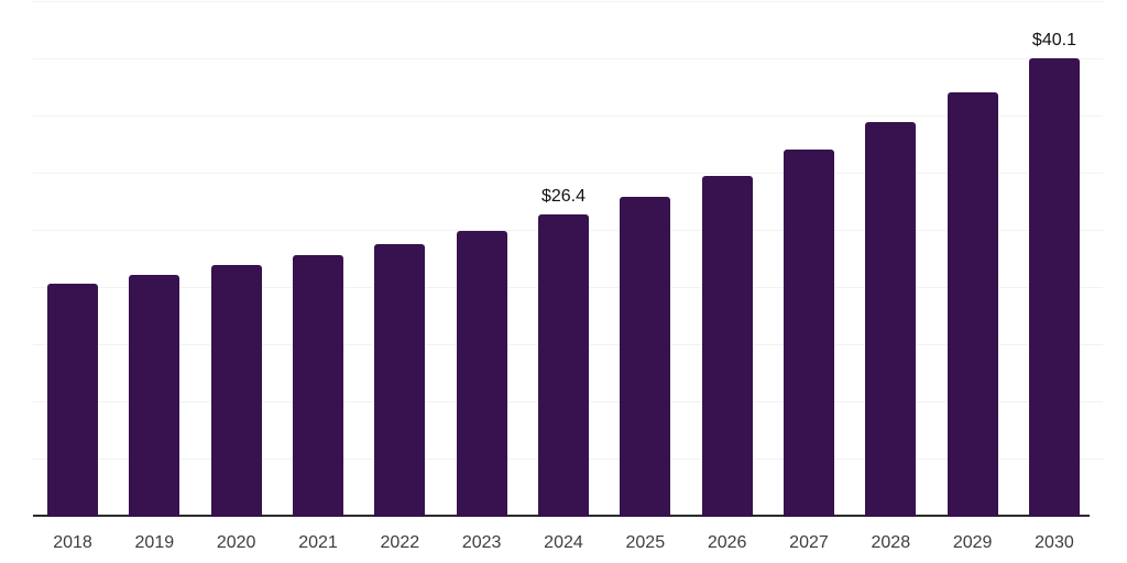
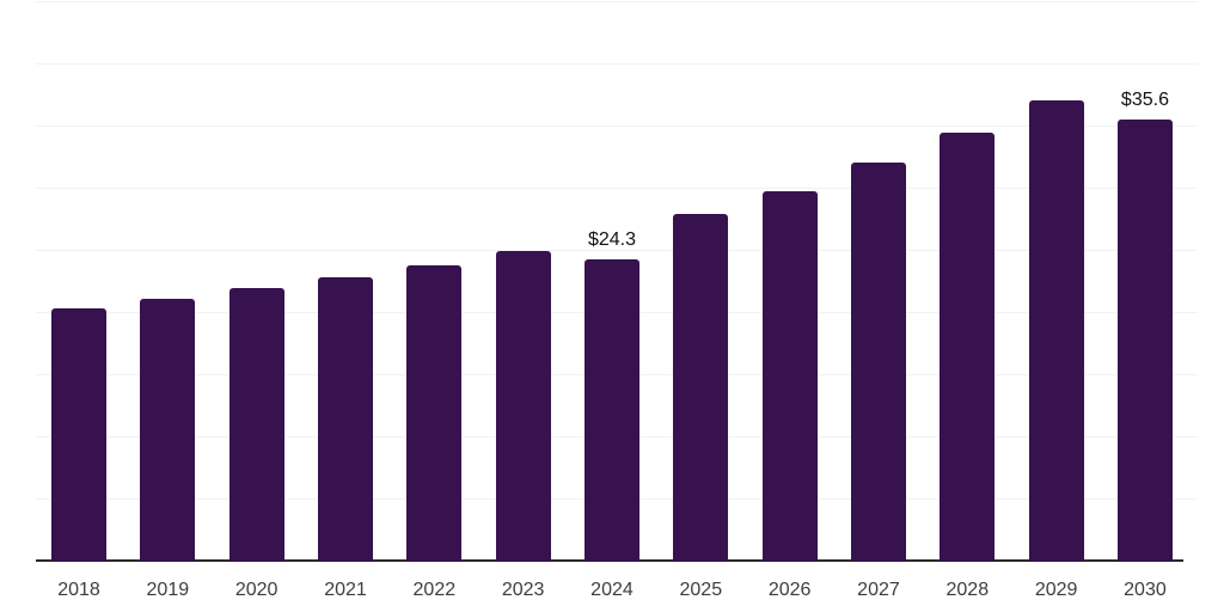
2024: $26.4 -> $24.3
2030: $40.1 -> $35.6
